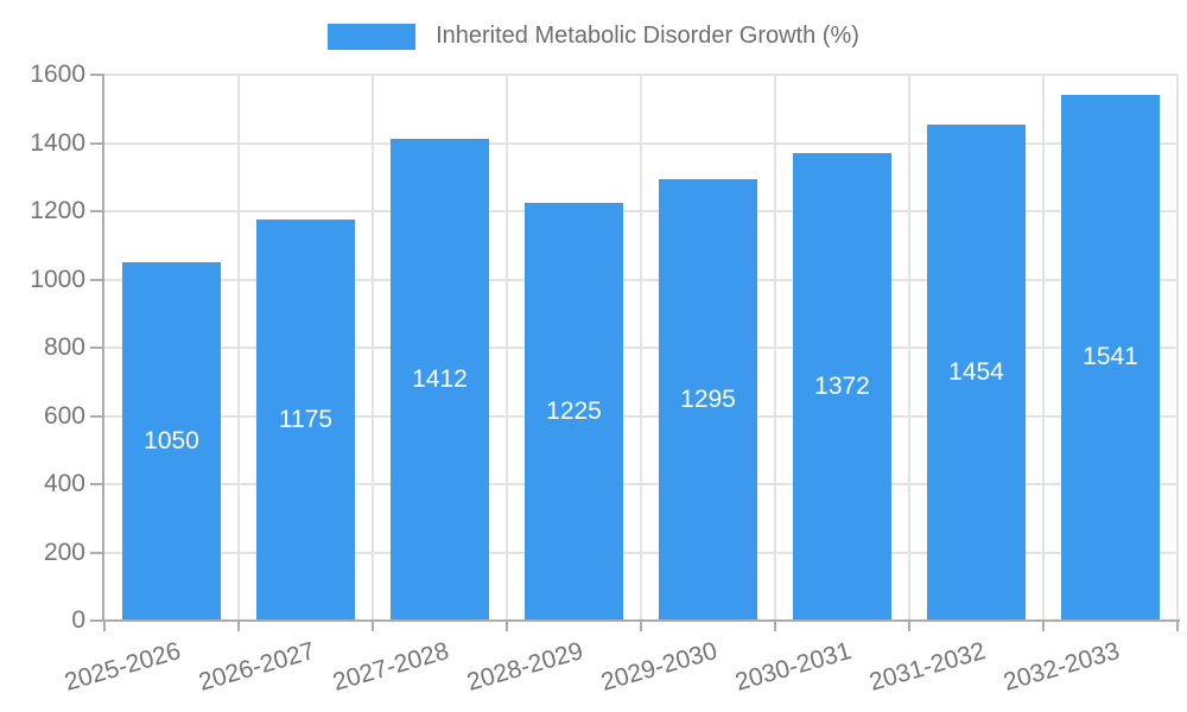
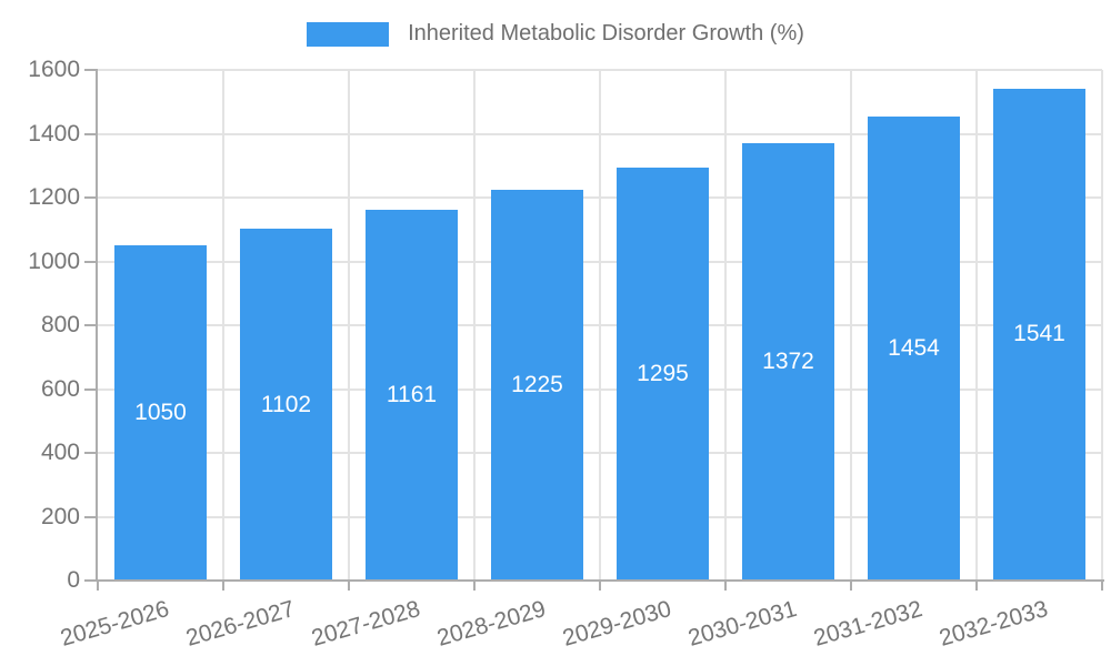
2026-2027: 1175 -> 1102
2027-2028: 1412 -> 1161
